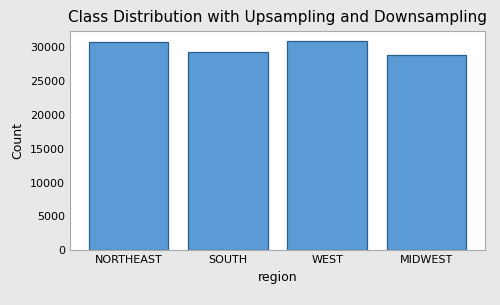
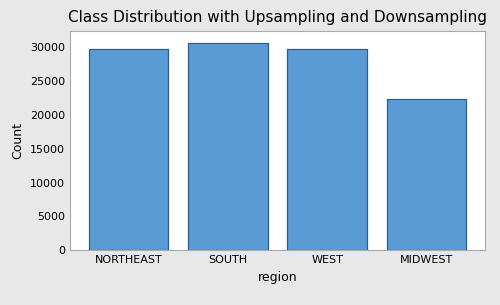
NORTHEAST: 30800 -> 29800
SOUTH: 29300 -> 30600
WEST: 31000 -> 29800
MIDWEST: 28900 -> 22400
